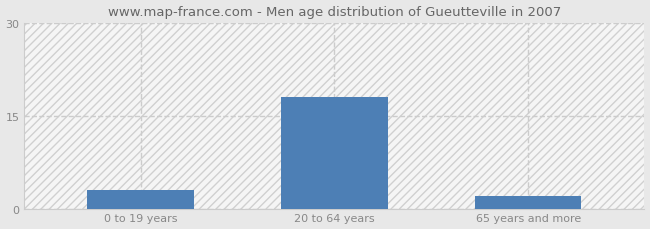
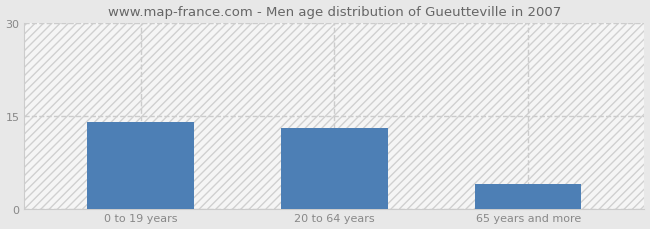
0 to 19 years: 3 -> 14
20 to 64 years: 18 -> 13
65 years and more: 2 -> 4
